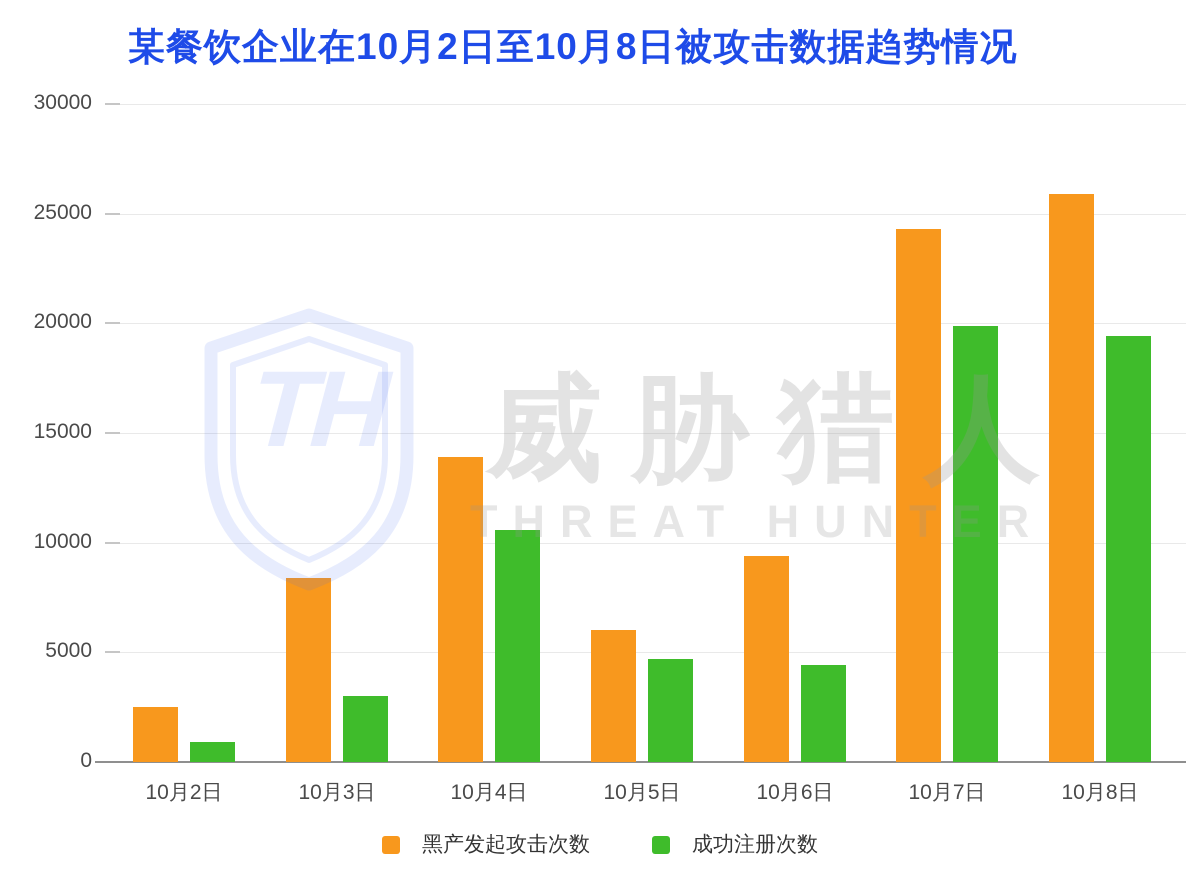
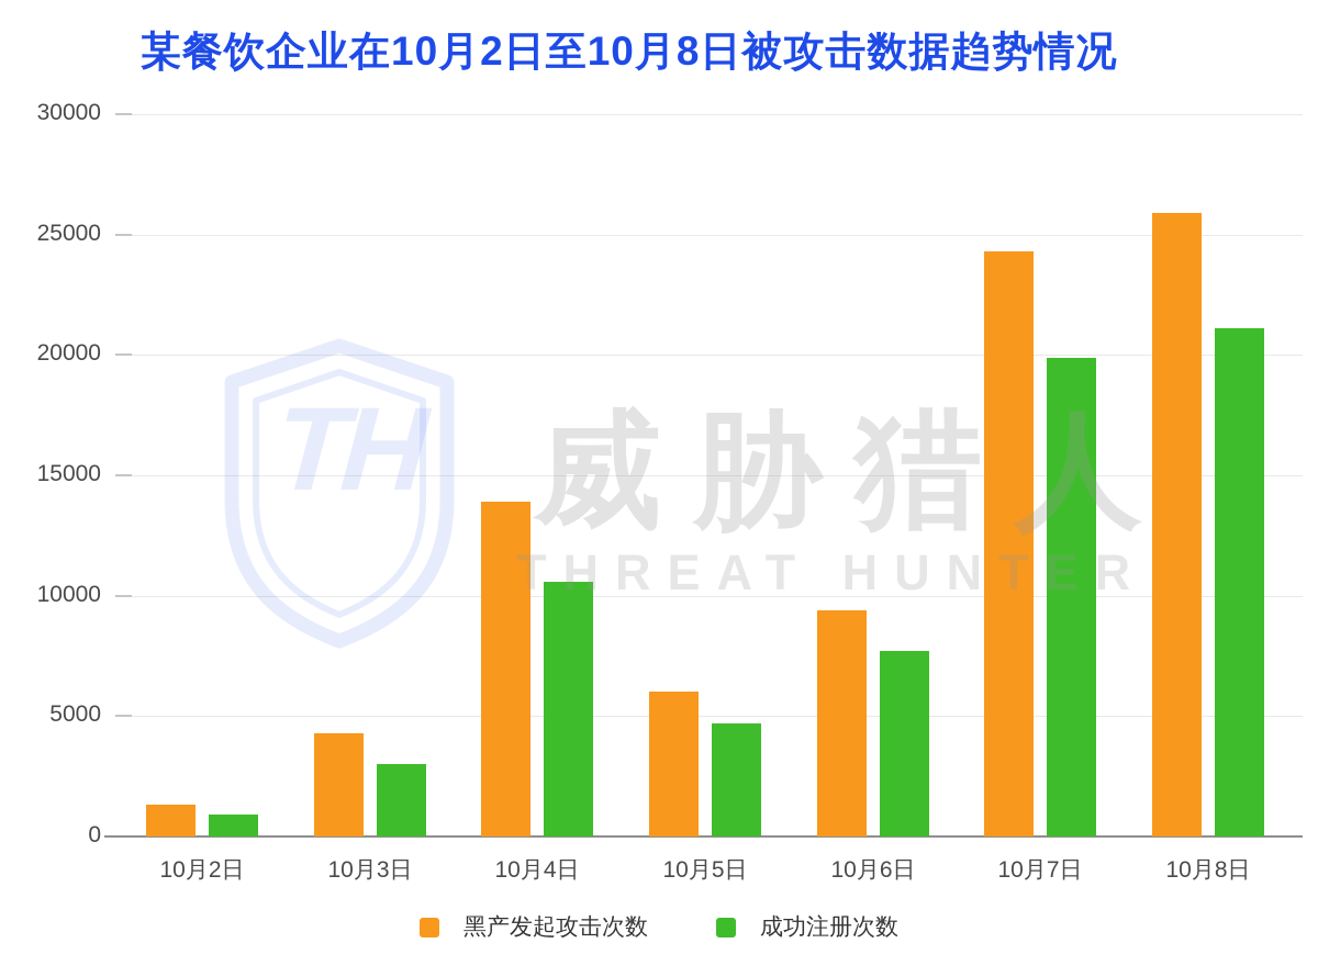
黑产发起攻击次数/10月2日: 2500 -> 1300
黑产发起攻击次数/10月3日: 8400 -> 4300
成功注册次数/10月6日: 4400 -> 7700
成功注册次数/10月8日: 19400 -> 21100
